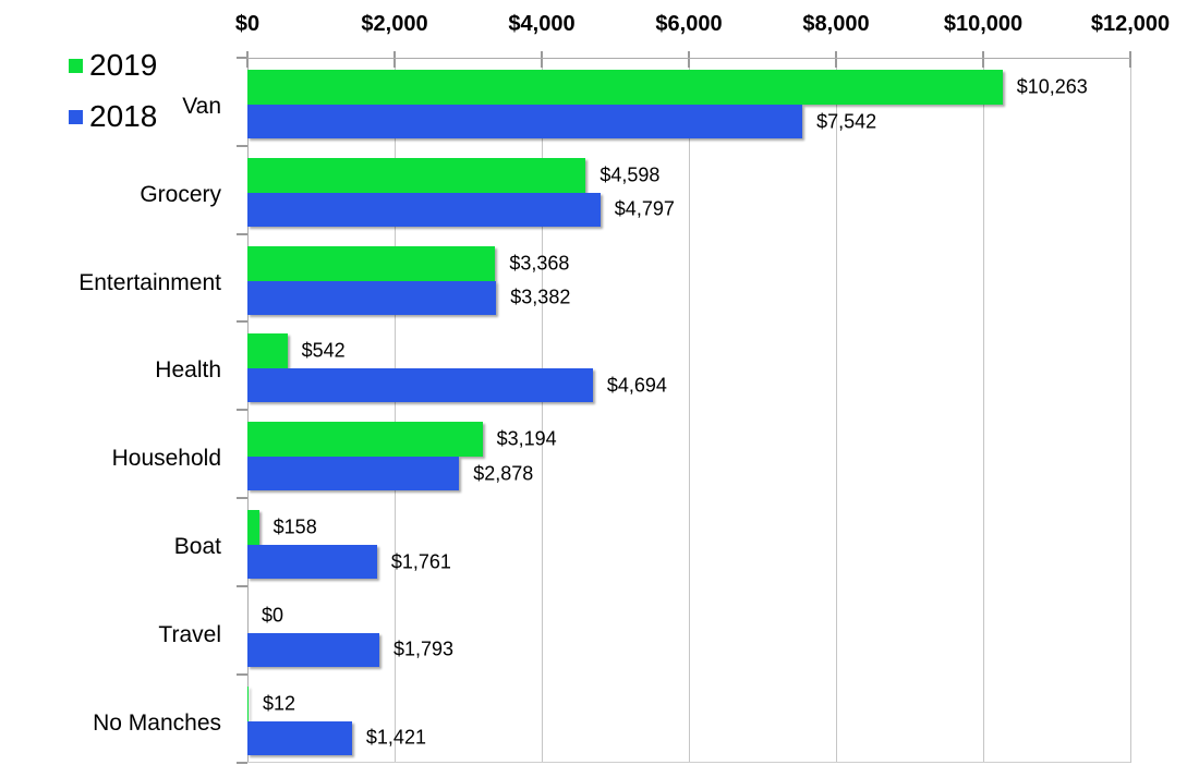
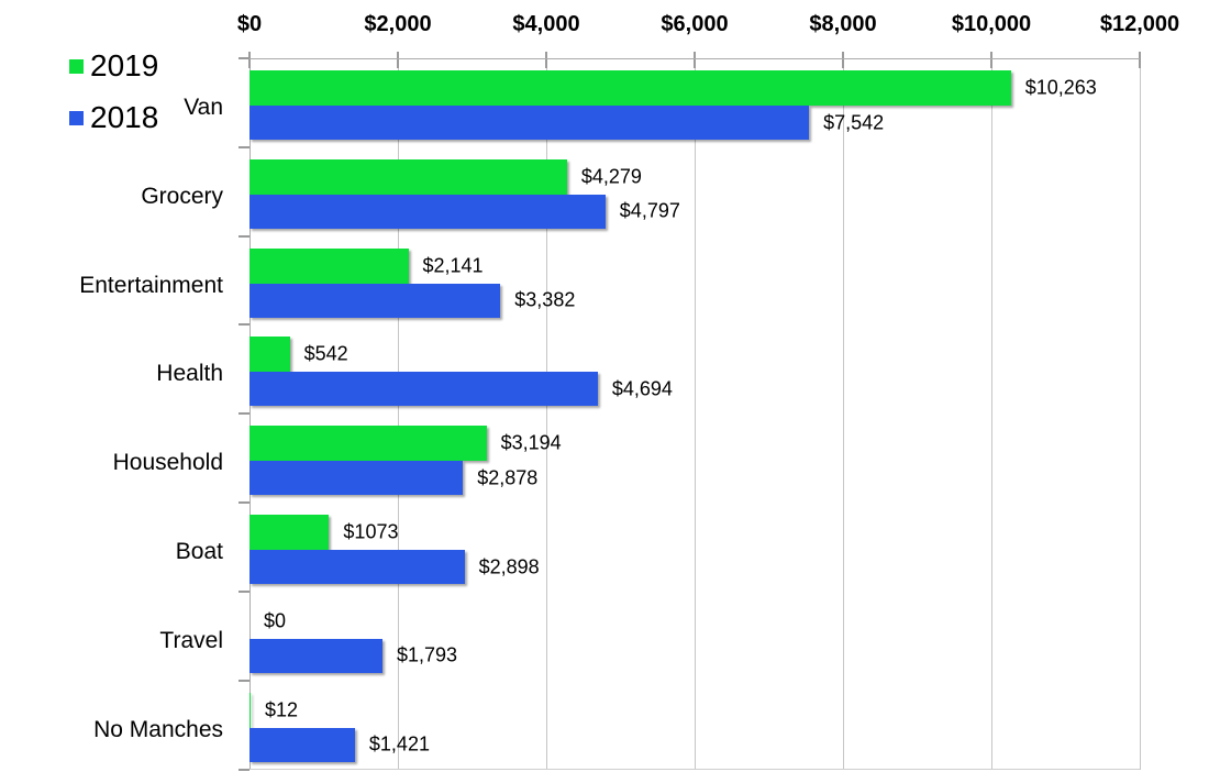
2019/Grocery: $4,598 -> $4,279
2019/Entertainment: $3,368 -> $2,141
2019/Boat: $158 -> $1073
2018/Boat: $1,761 -> $2,898
